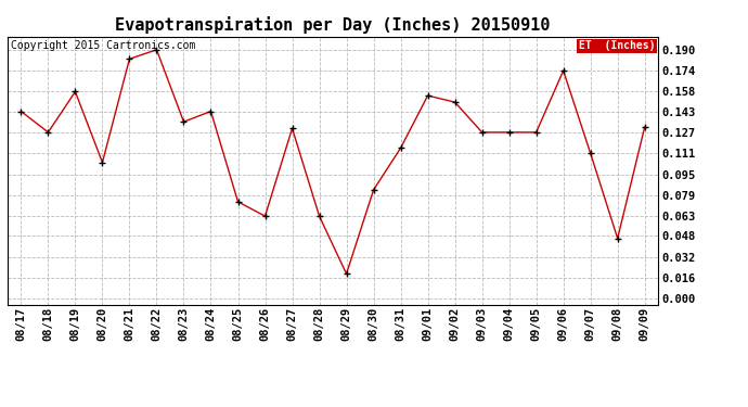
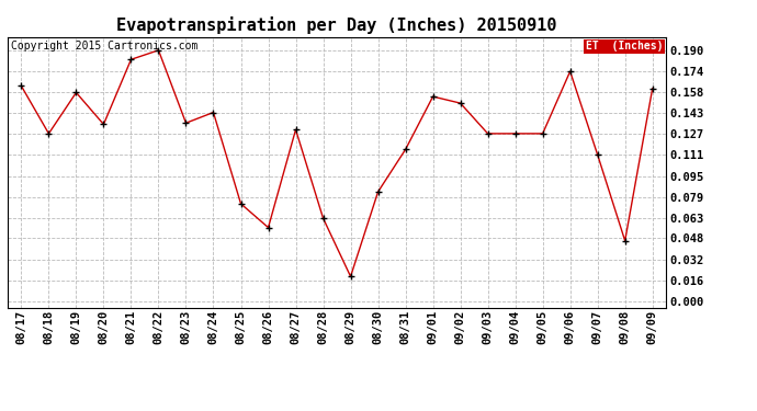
08/17: 0.143 -> 0.163
08/20: 0.104 -> 0.134
08/26: 0.063 -> 0.056
09/09: 0.131 -> 0.161
